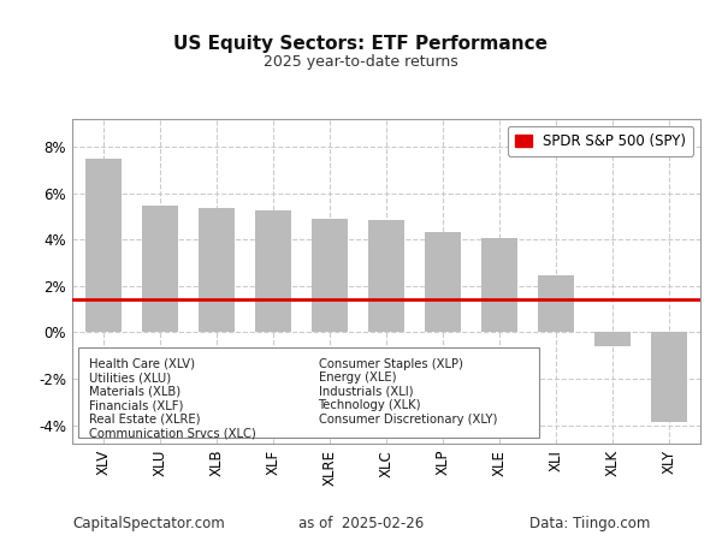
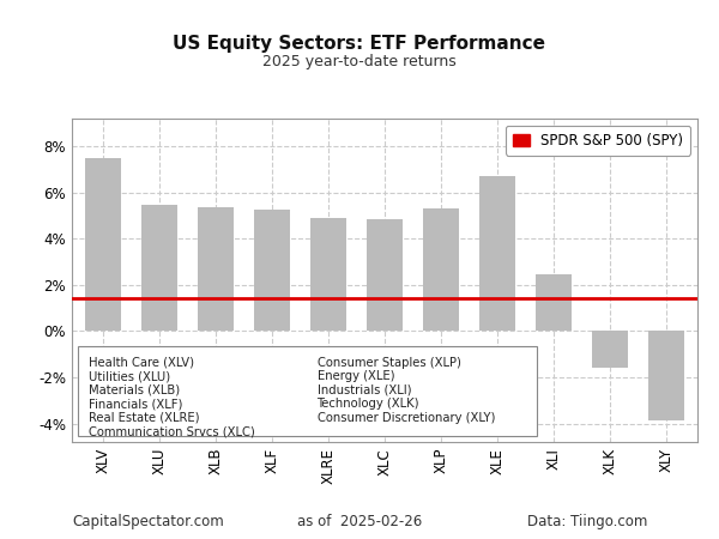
XLP: 4.3% -> 5.3%
XLE: 4.0% -> 6.7%
XLK: -0.6% -> -1.6%
